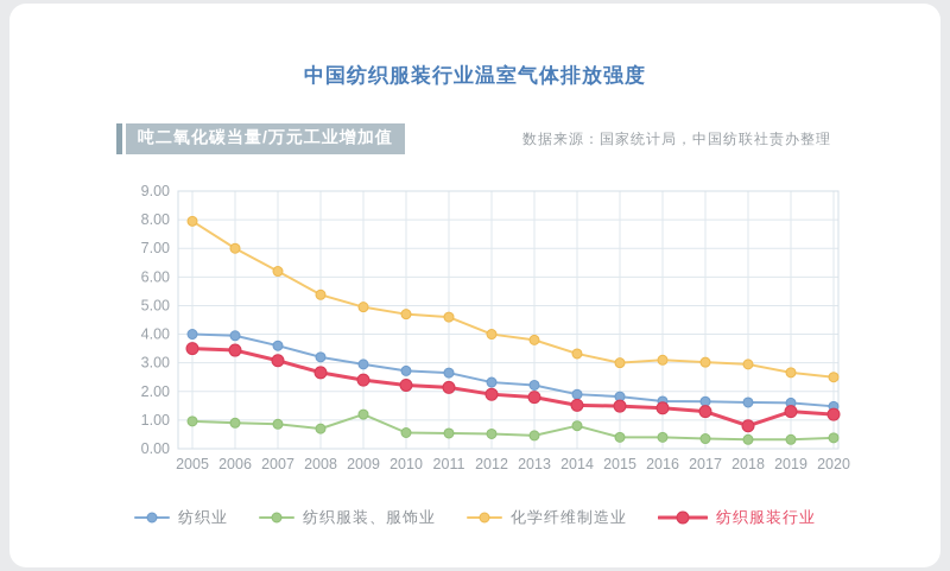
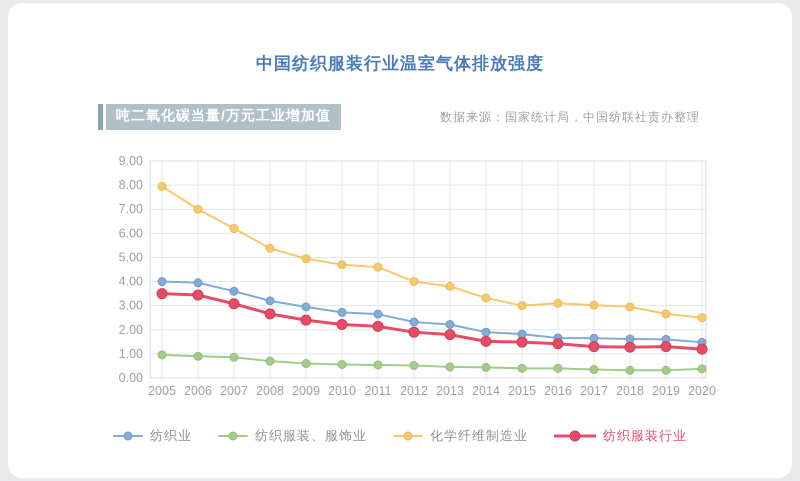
纺织服装、服饰业/2009: 1.2 -> 0.6
纺织服装、服饰业/2014: 0.8 -> 0.4
纺织服装行业/2018: 0.8 -> 1.3
